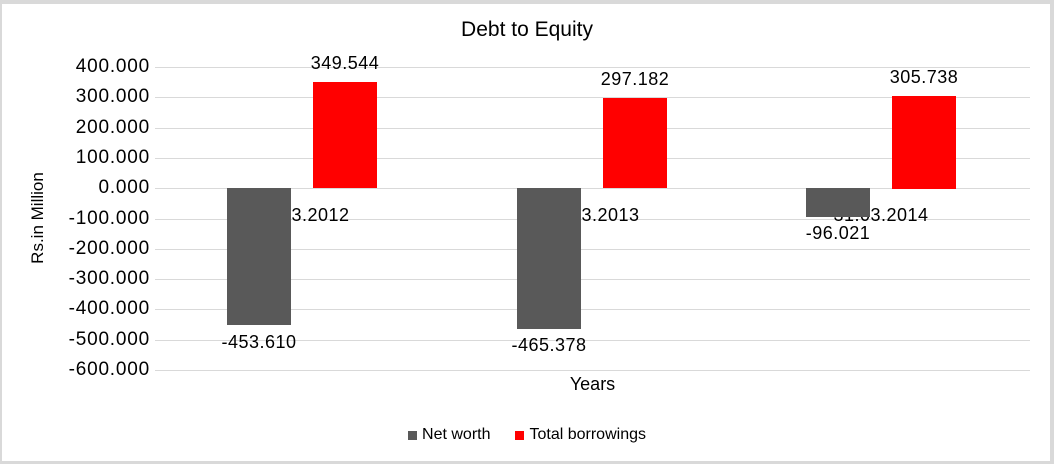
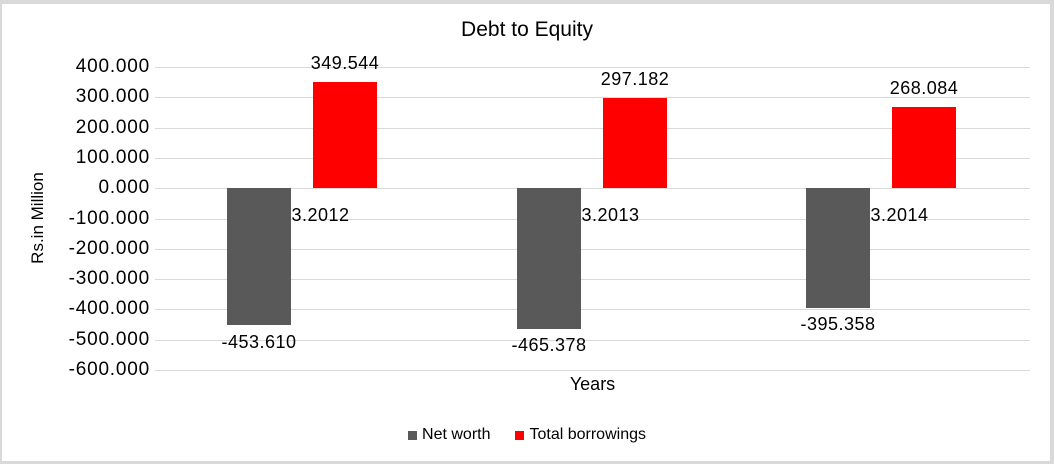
Net worth/31.03.2014: -96.021 -> -395.358
Total borrowings/31.03.2014: 305.738 -> 268.084
